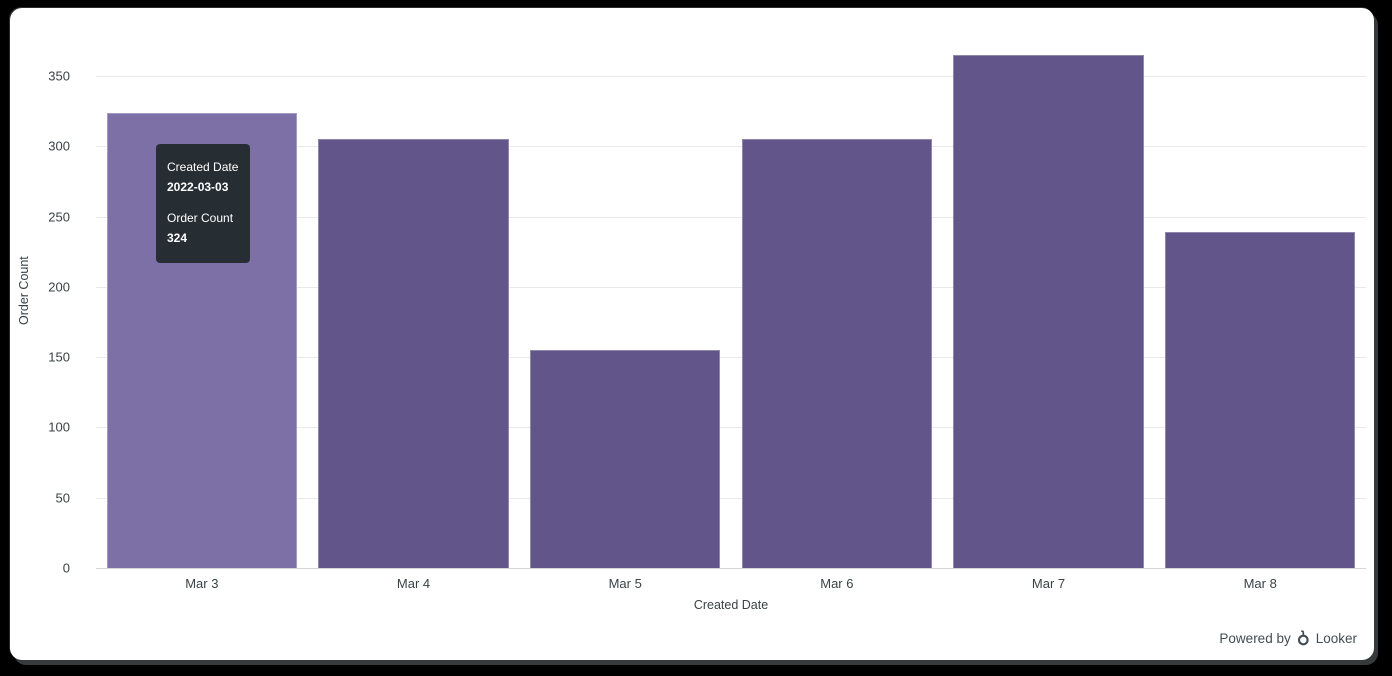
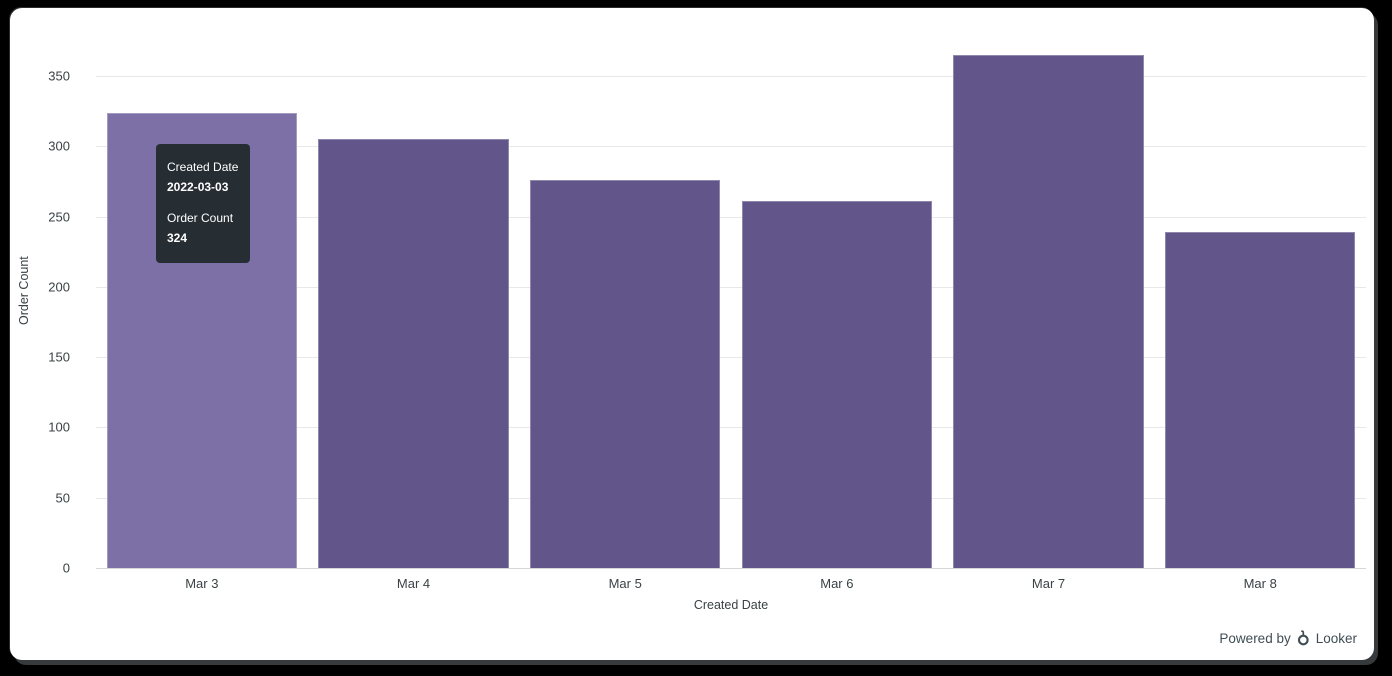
Mar 5: 155 -> 276
Mar 6: 305 -> 261
